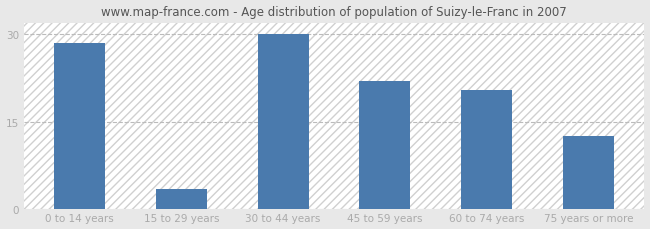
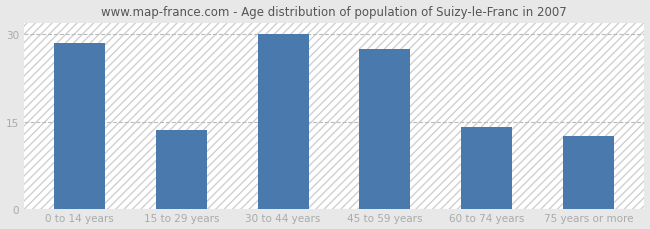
15 to 29 years: 3.4 -> 13.5
45 to 59 years: 22.0 -> 27.5
60 to 74 years: 20.4 -> 14.0
